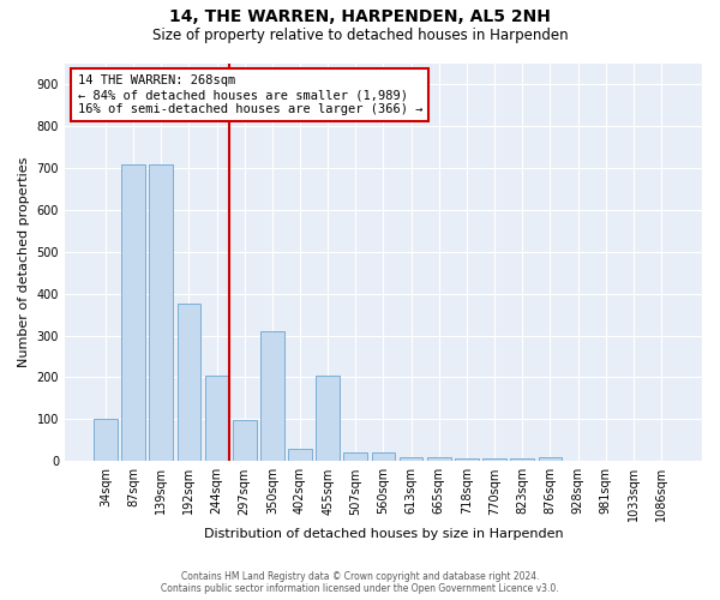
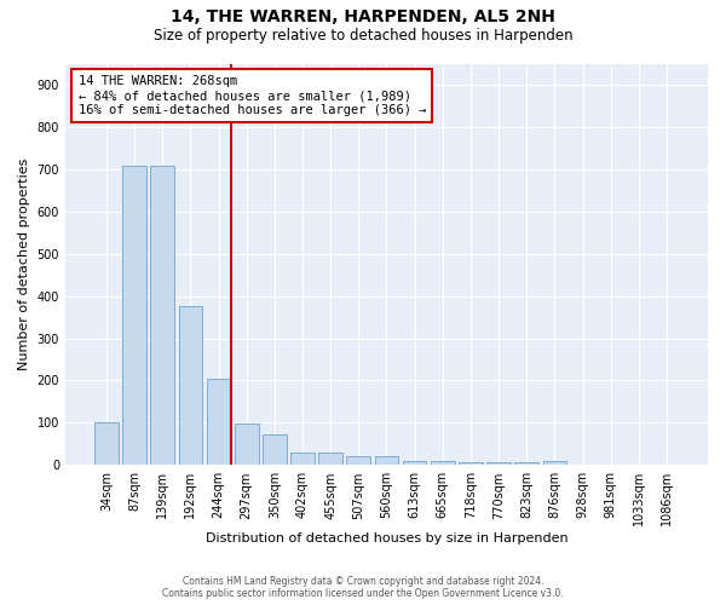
350sqm: 310 -> 72
455sqm: 205 -> 30
